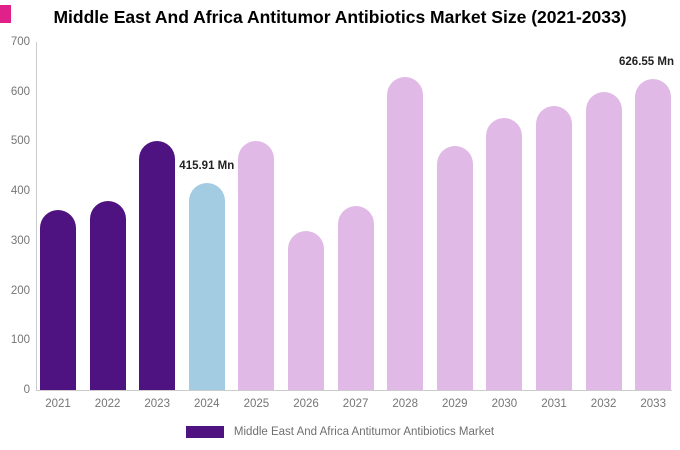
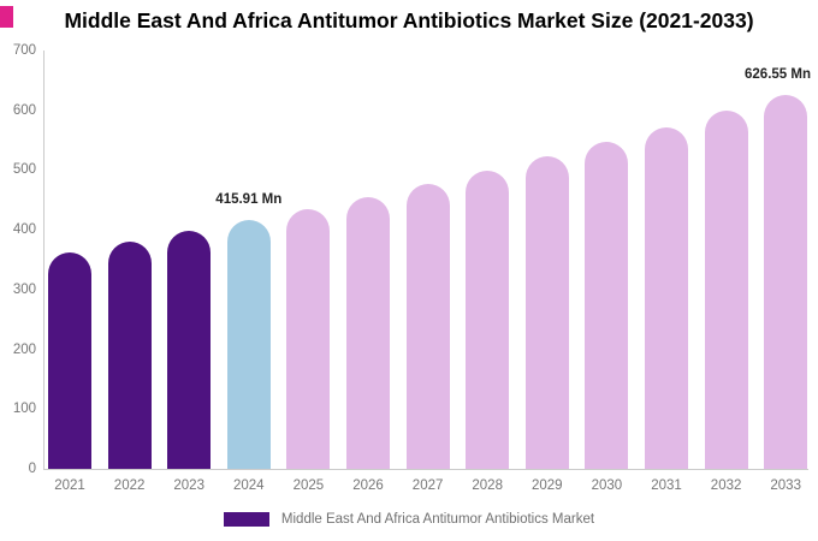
2023: 500 -> 400
2025: 500 -> 440
2026: 320 -> 460
2027: 370 -> 480
2028: 630 -> 500
2029: 490 -> 520
